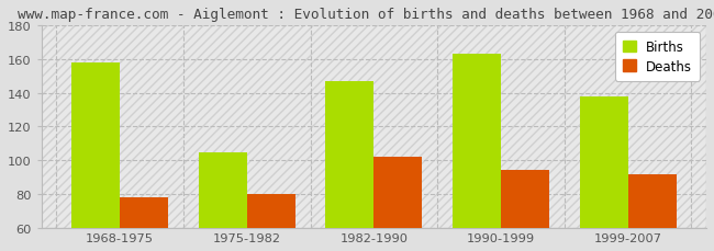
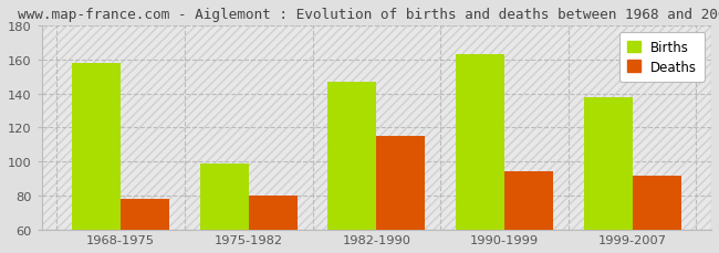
Births/1975-1982: 105 -> 99
Deaths/1982-1990: 102 -> 115
